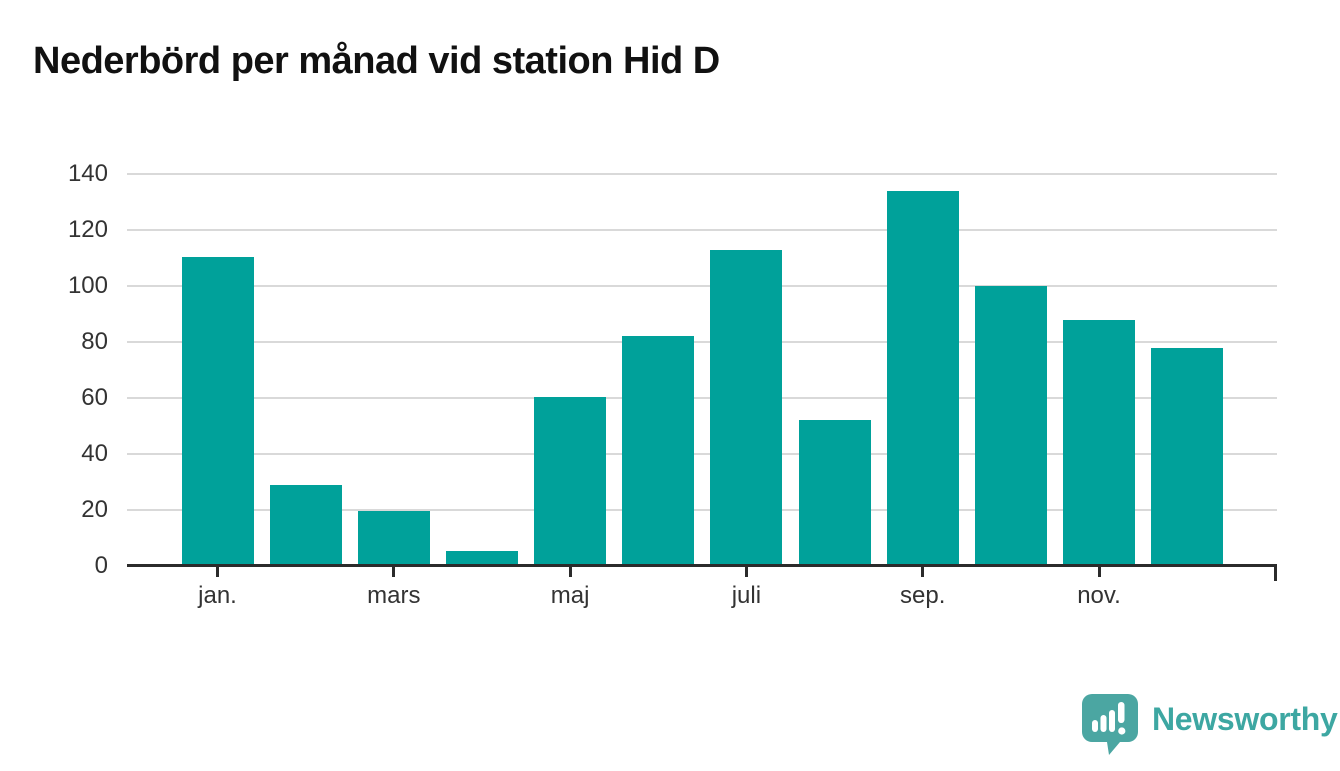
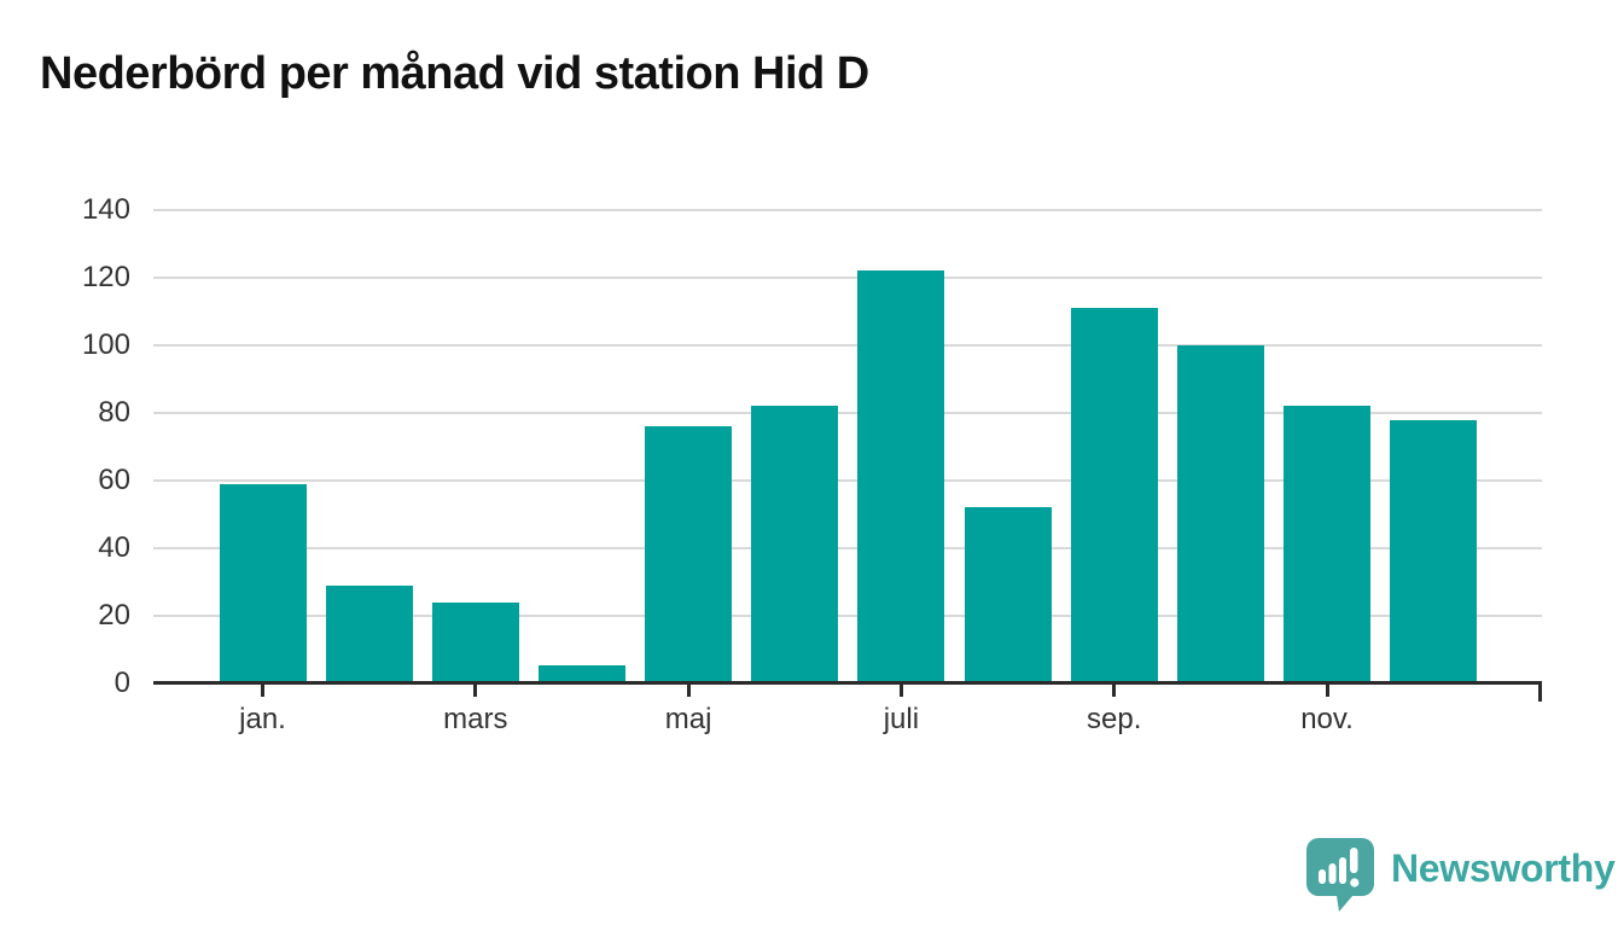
jan.: 110 -> 59
mars: 20 -> 24
maj: 60 -> 76
juli: 113 -> 122
sep.: 134 -> 111
nov.: 88 -> 82
